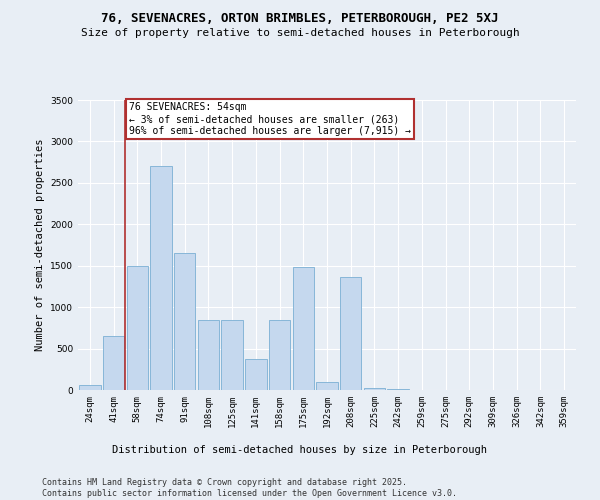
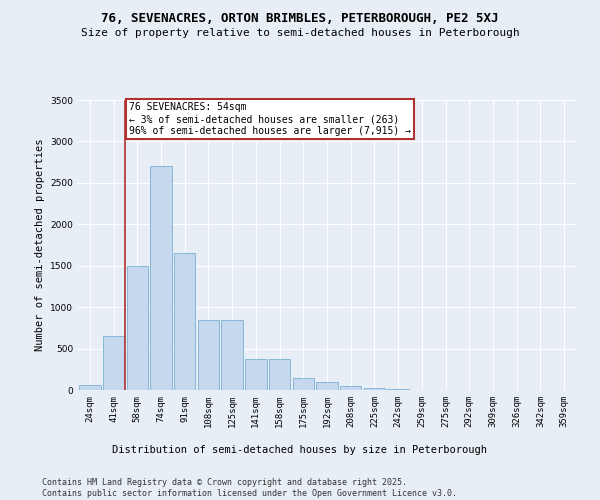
158sqm: 840 -> 380
175sqm: 1480 -> 150
208sqm: 1360 -> 50
